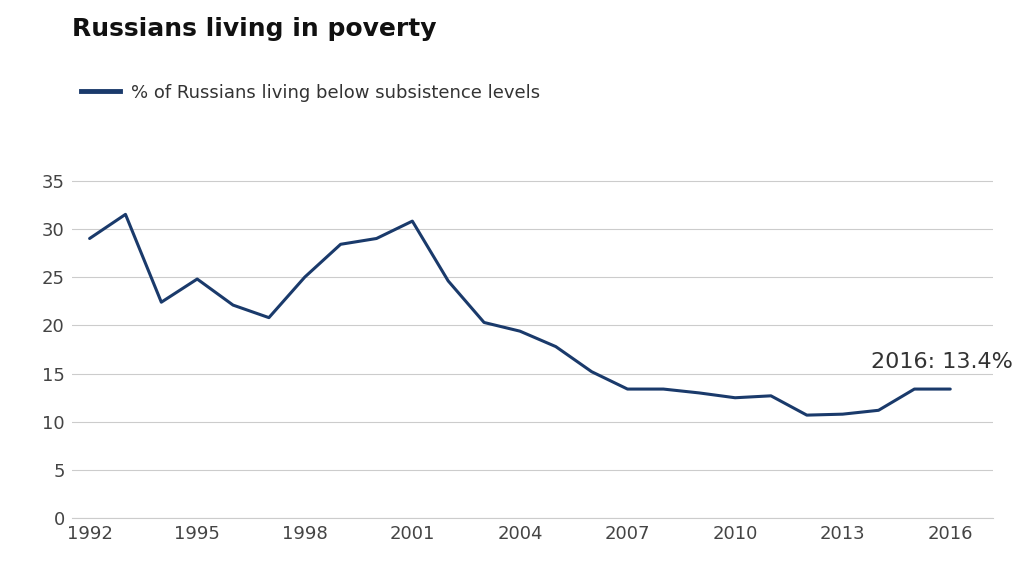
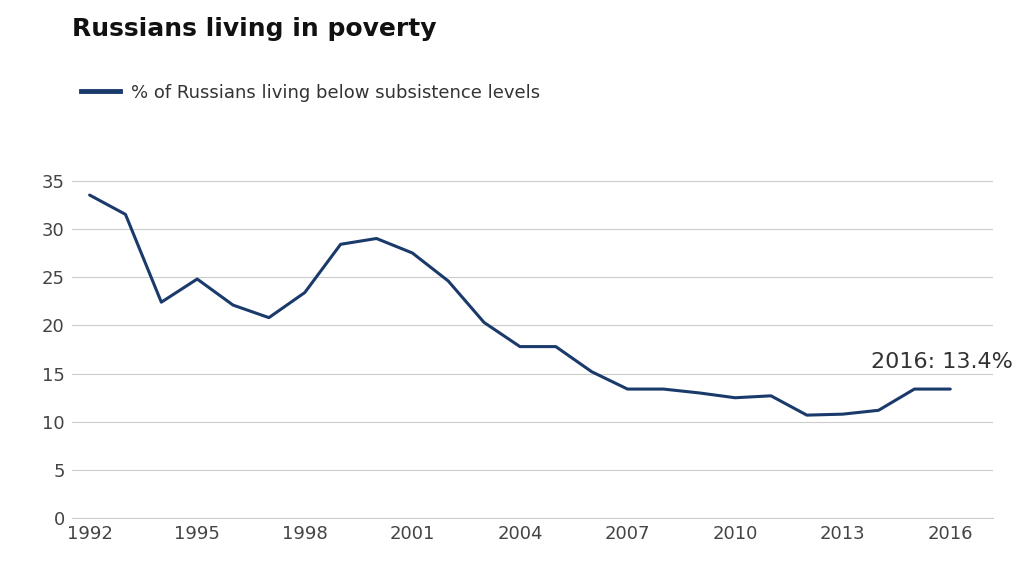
1992: 29.0 -> 33.5
1998: 25.0 -> 23.4
2001: 30.8 -> 27.5
2004: 19.4 -> 17.8
